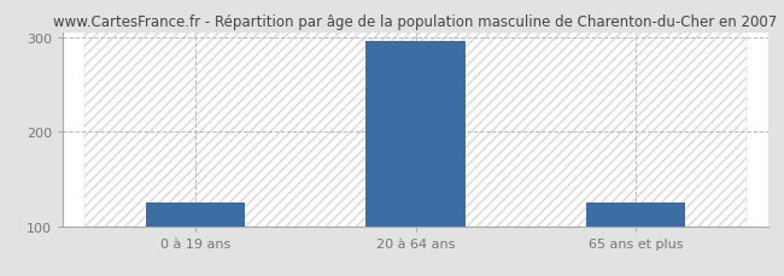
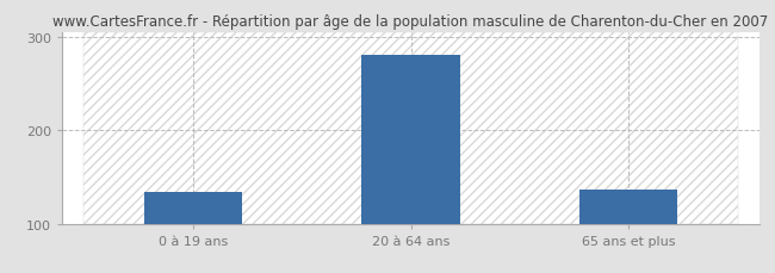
0 à 19 ans: 125 -> 134
20 à 64 ans: 295 -> 280
65 ans et plus: 125 -> 136
